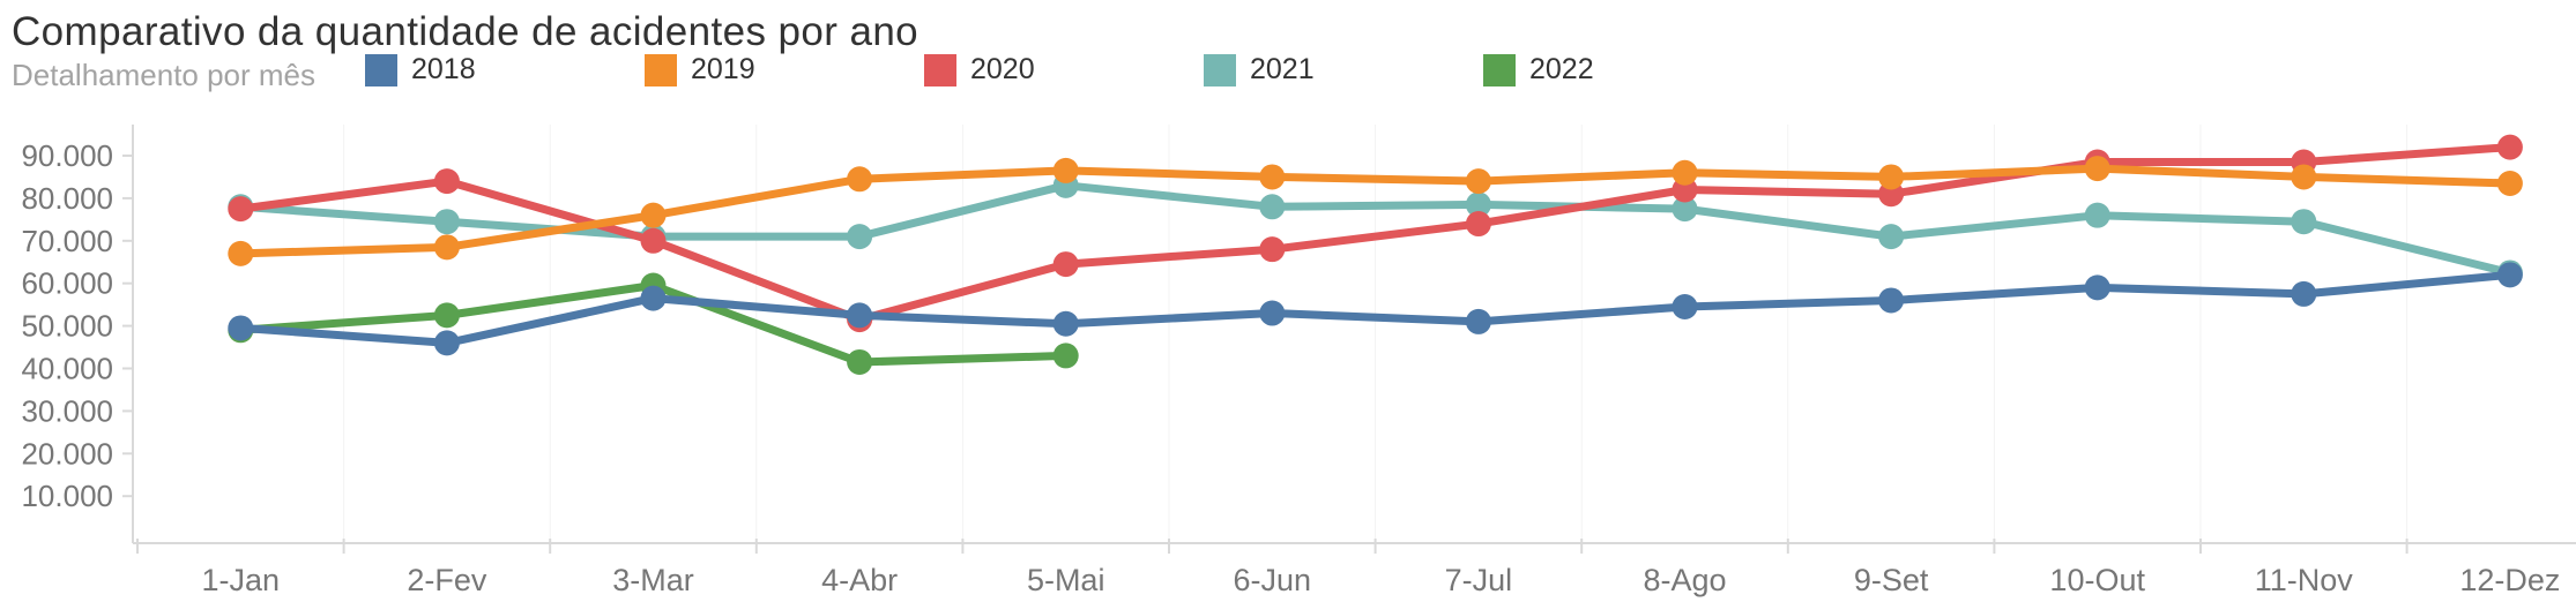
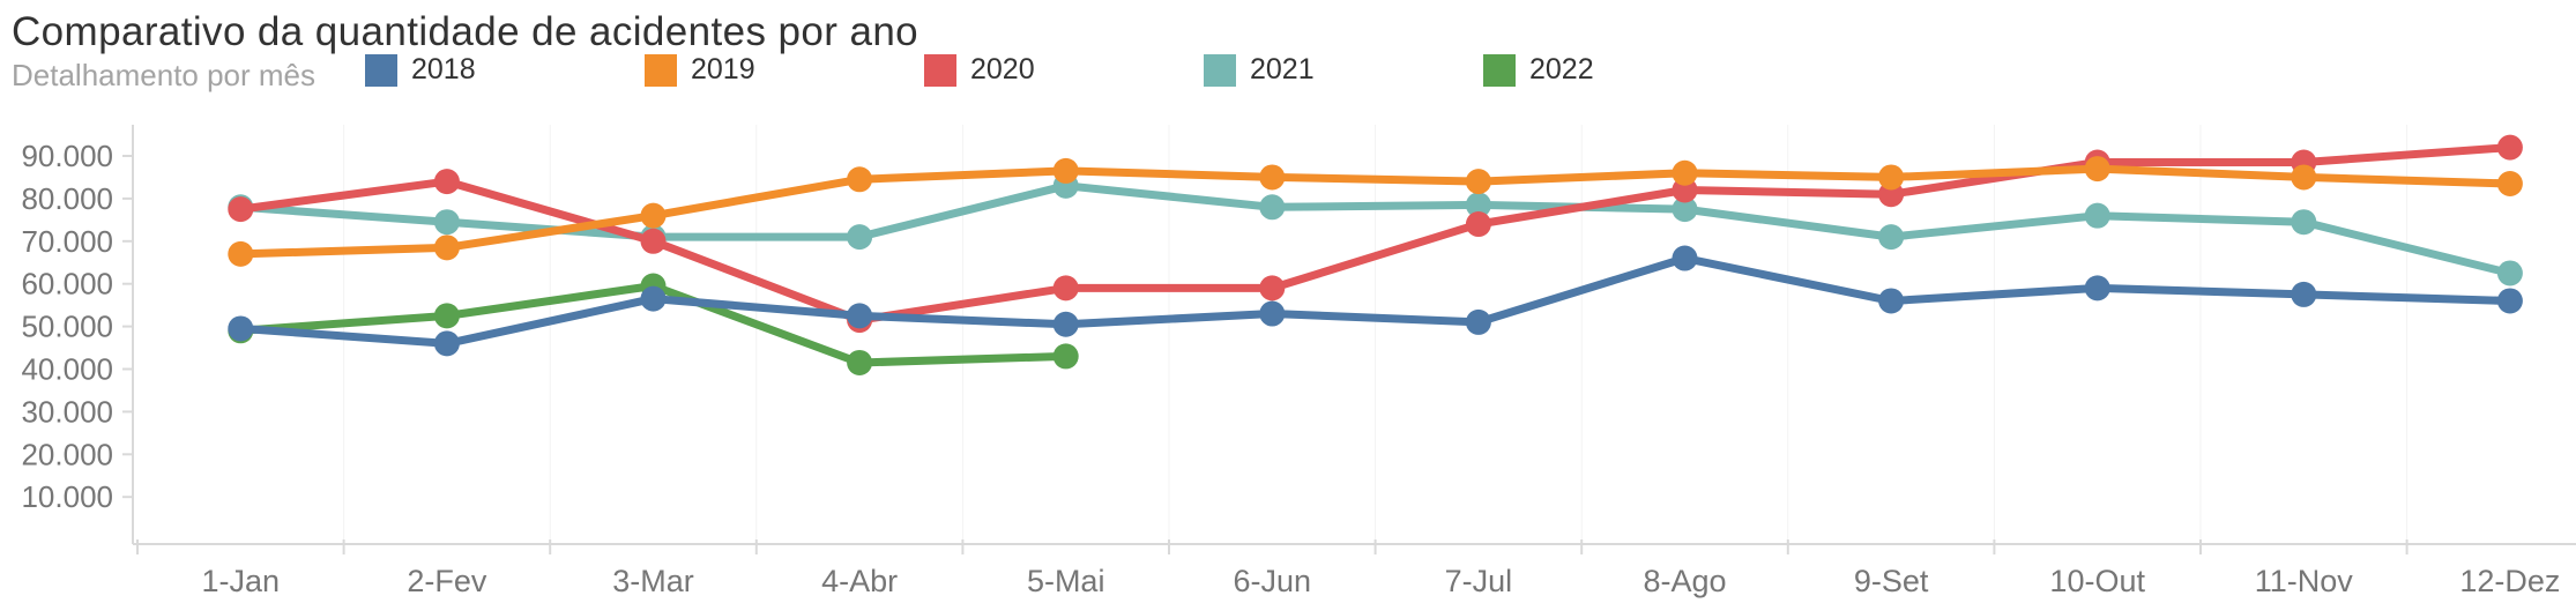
2020/5-Mai: 64000 -> 59000
2020/6-Jun: 68000 -> 59000
2018/8-Ago: 54000 -> 66000
2018/12-Dez: 62000 -> 56000
